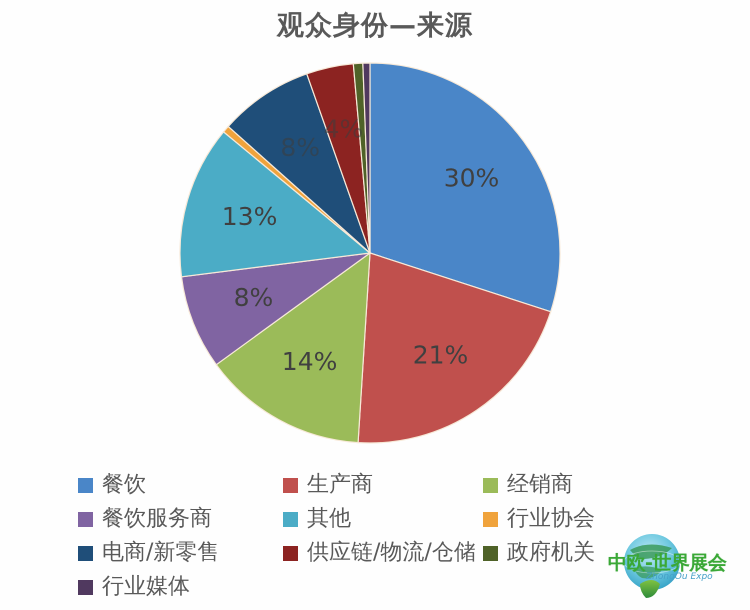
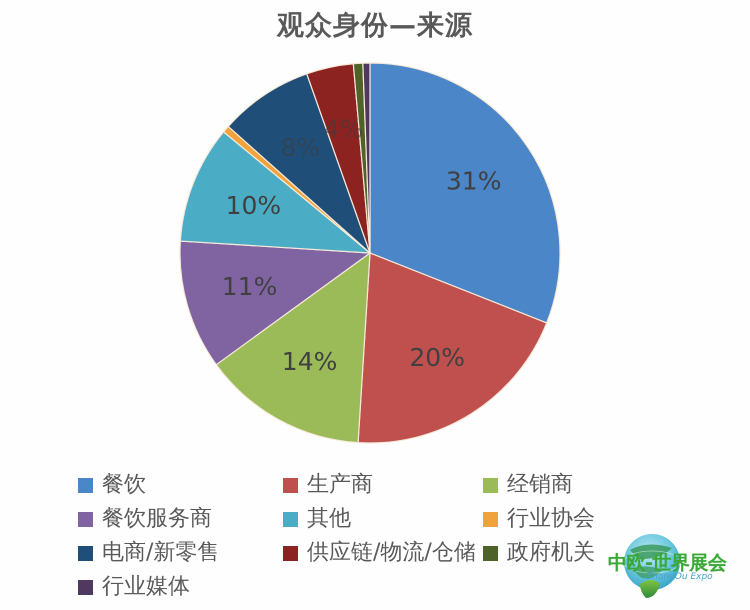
餐饮: 30% -> 31%
生产商: 21% -> 20%
餐饮服务商: 8% -> 11%
其他: 13% -> 10%
